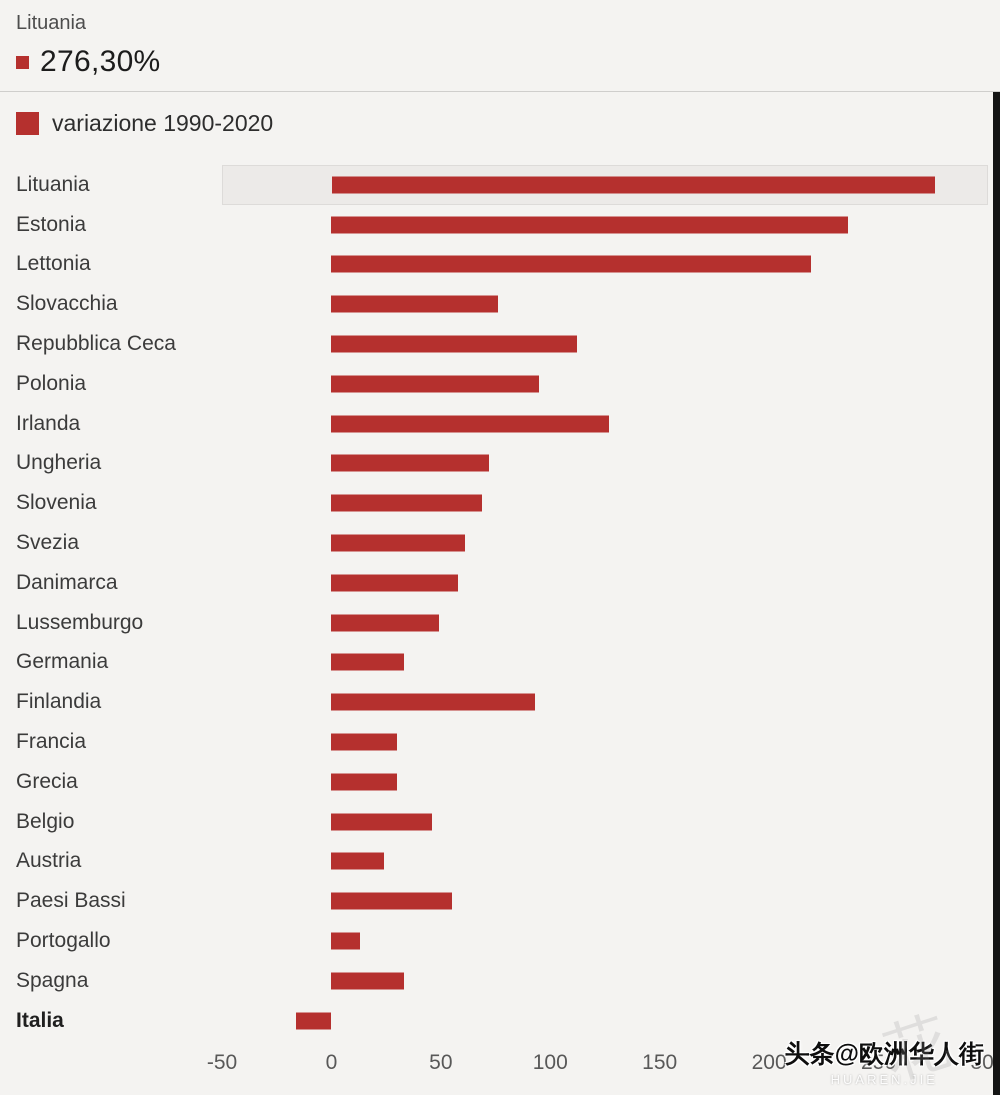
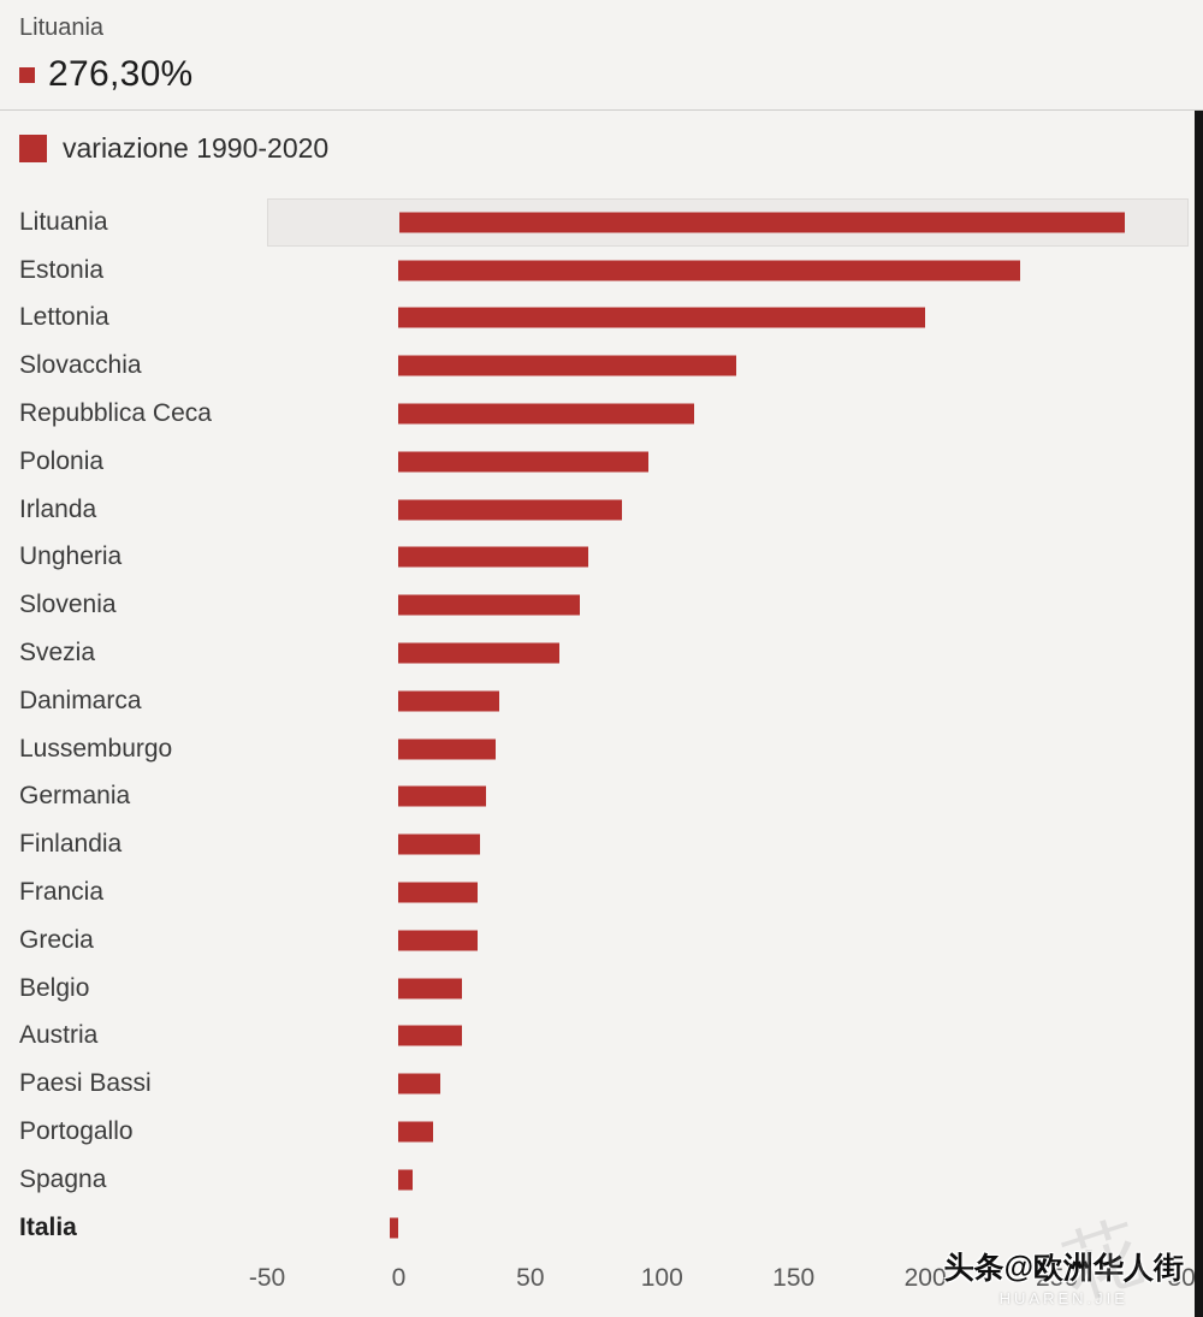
Lettonia: 219 -> 200
Slovacchia: 76 -> 128
Irlanda: 127 -> 85
Danimarca: 58 -> 38
Lussemburgo: 49 -> 37
Finlandia: 93 -> 31
Belgio: 46 -> 24
Paesi Bassi: 55 -> 16
Spagna: 33 -> 6
Italia: -16 -> -4
